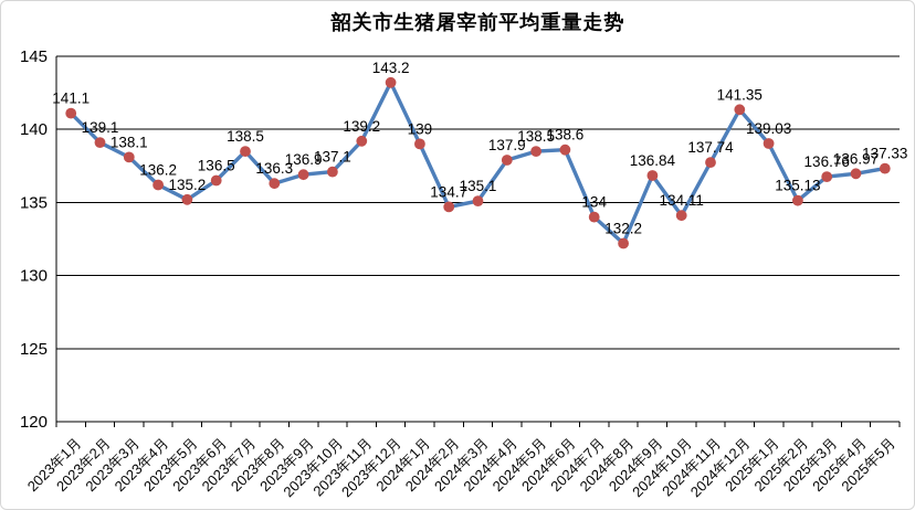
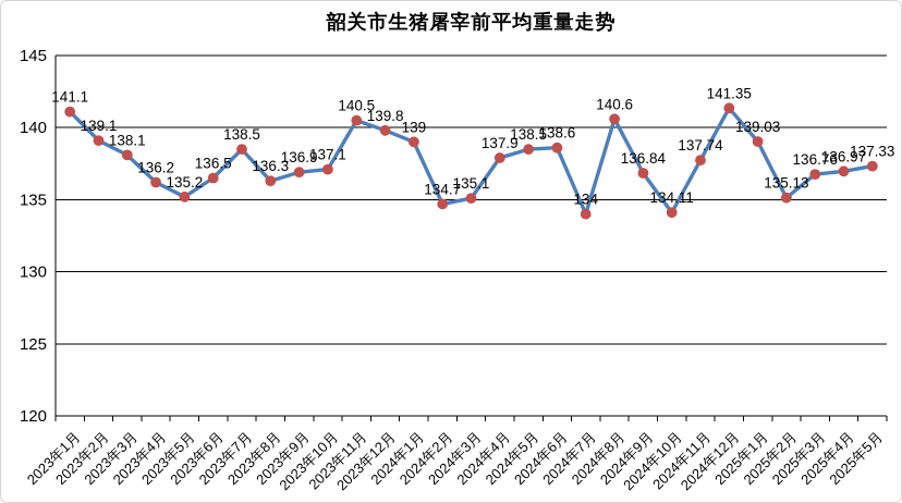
2023年11月: 139.2 -> 140.5
2023年12月: 143.2 -> 139.8
2024年8月: 132.2 -> 140.6
